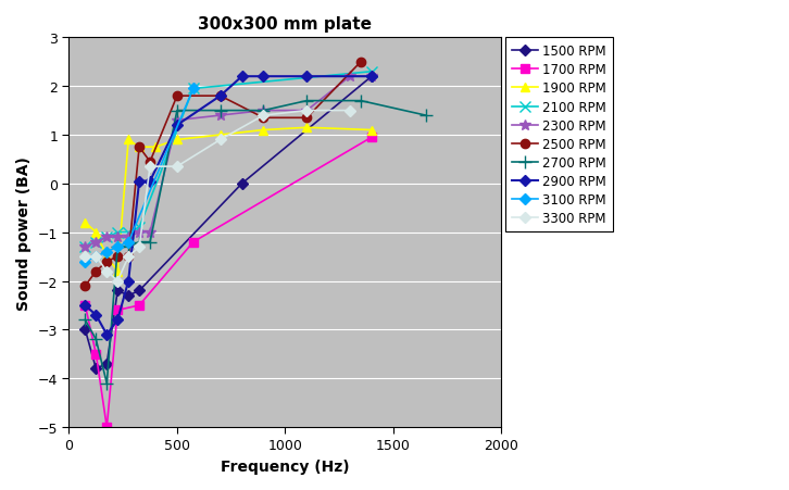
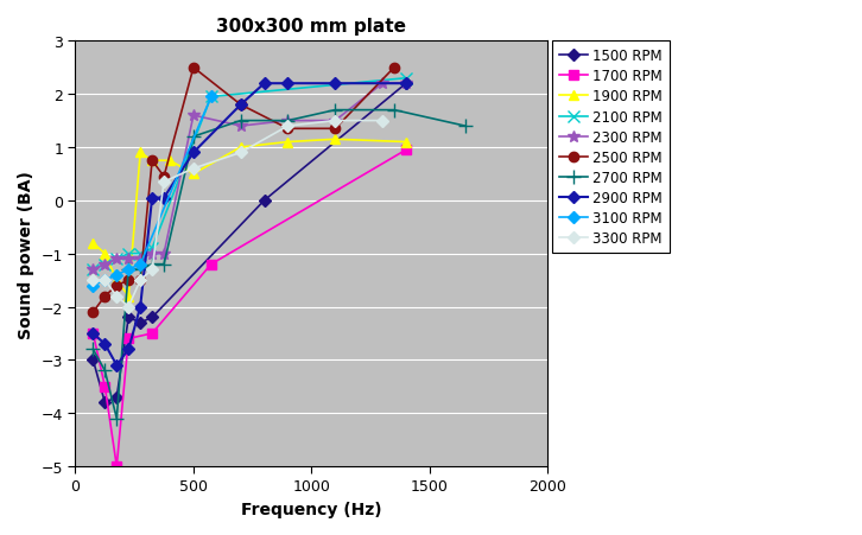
1900 RPM/500: 0.90 -> 0.50
2300 RPM/500: 1.3 -> 1.6
2500 RPM/500: 1.80 -> 2.50
2700 RPM/500: 1.5 -> 1.2
2900 RPM/500: 1.20 -> 0.90
3300 RPM/500: 0.35 -> 0.60
